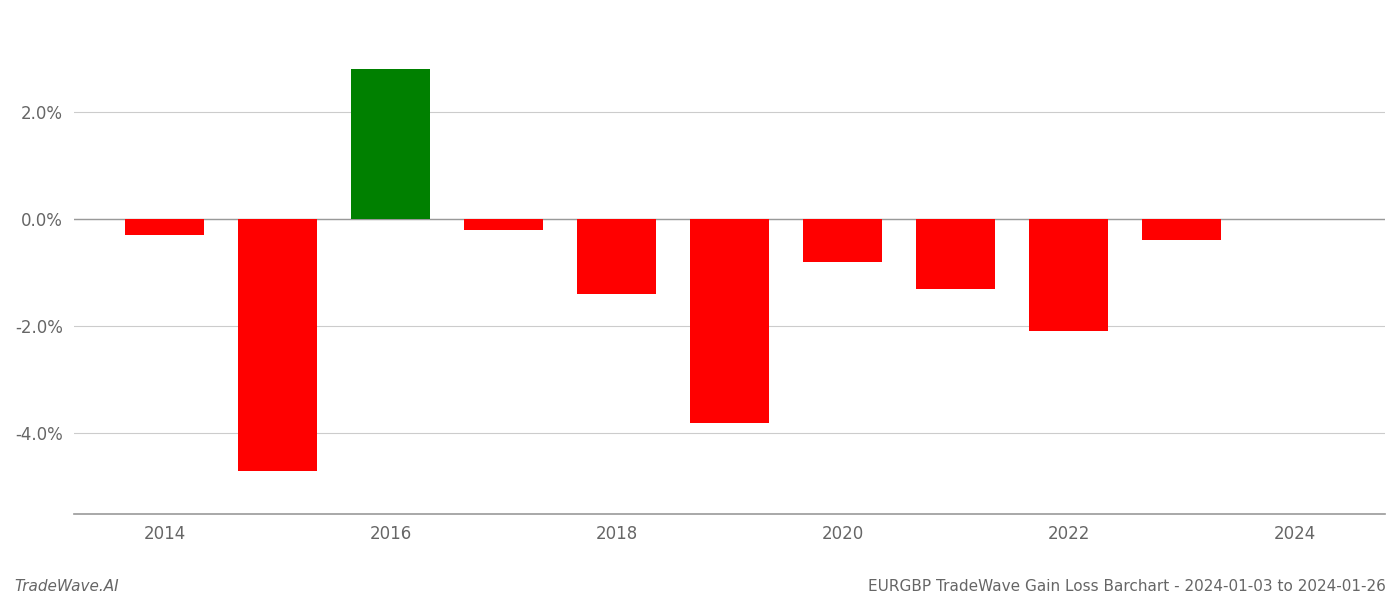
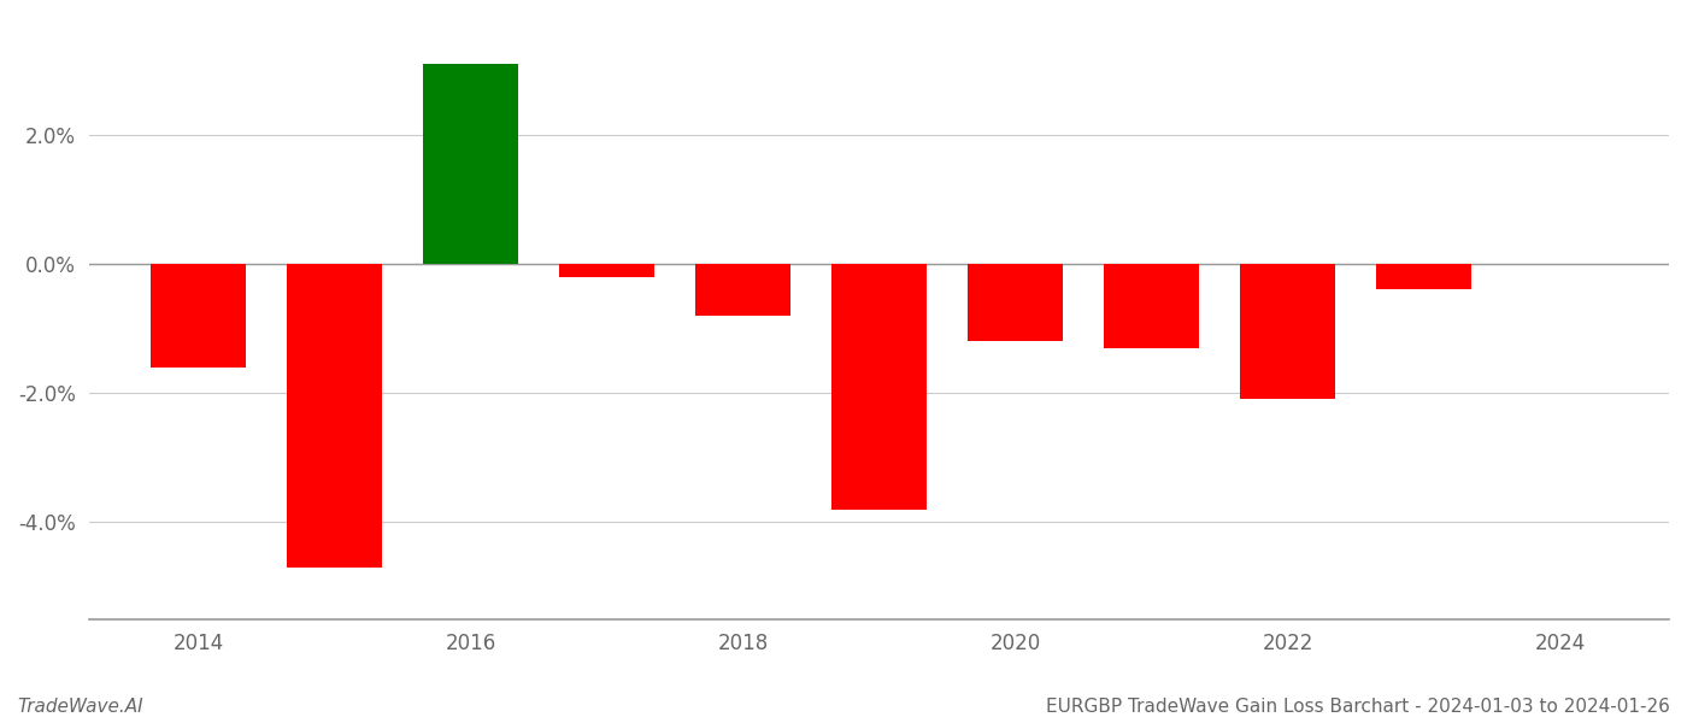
2014: -0.3% -> -1.6%
2016: 2.8% -> 3.1%
2018: -1.4% -> -0.8%
2020: -0.8% -> -1.2%
